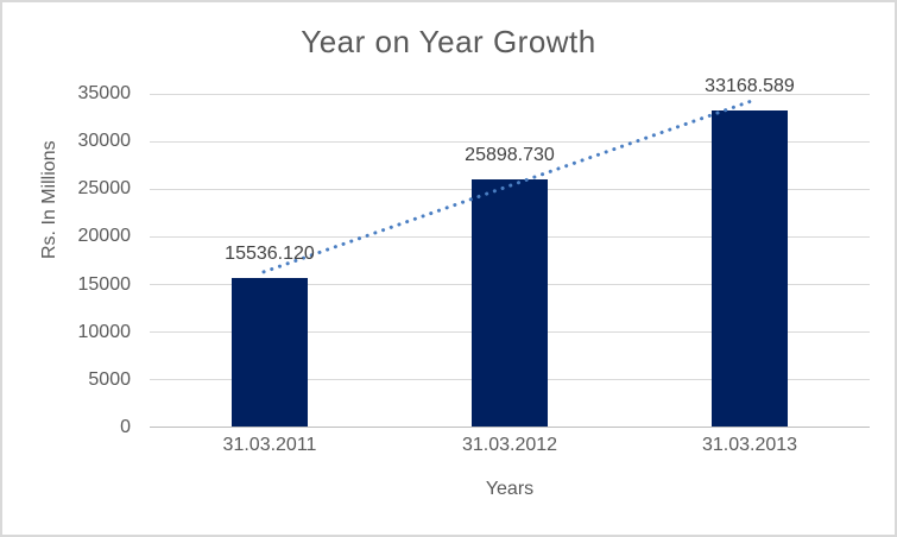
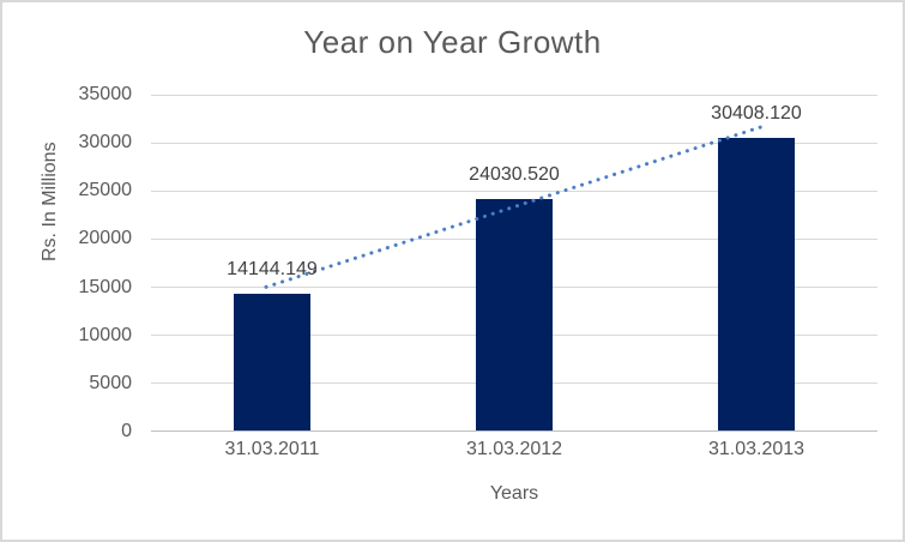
31.03.2011: 15536.120 -> 14144.149
31.03.2012: 25898.730 -> 24030.520
31.03.2013: 33168.589 -> 30408.120
